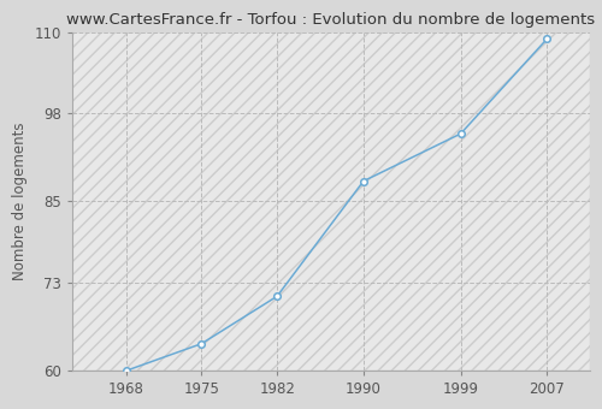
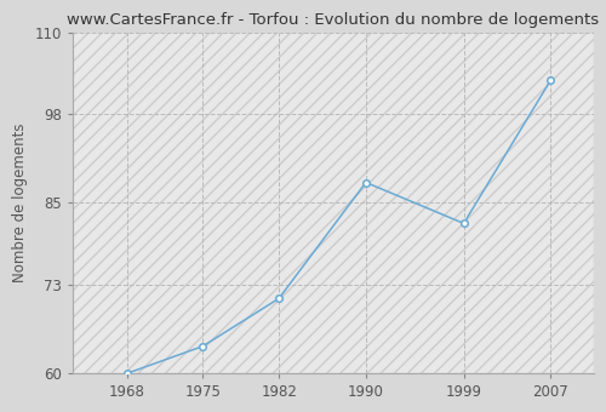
1999: 95 -> 82
2007: 109 -> 103
